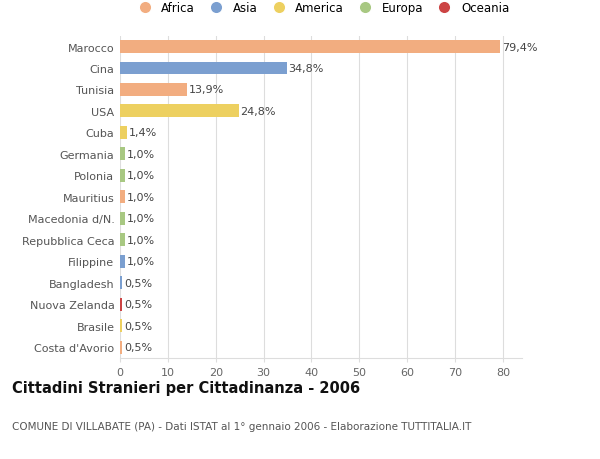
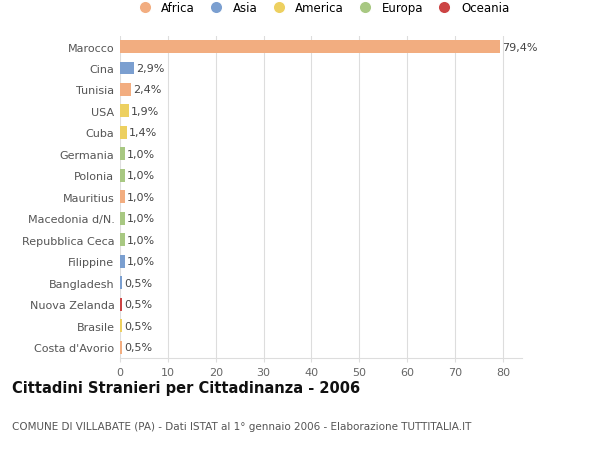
Cina: 34,8% -> 2,9%
Tunisia: 13,9% -> 2,4%
USA: 24,8% -> 1,9%
